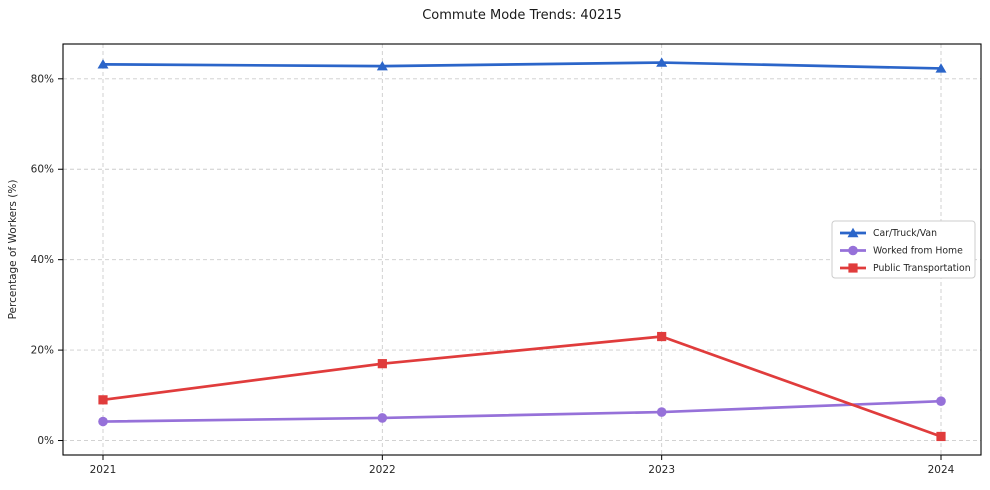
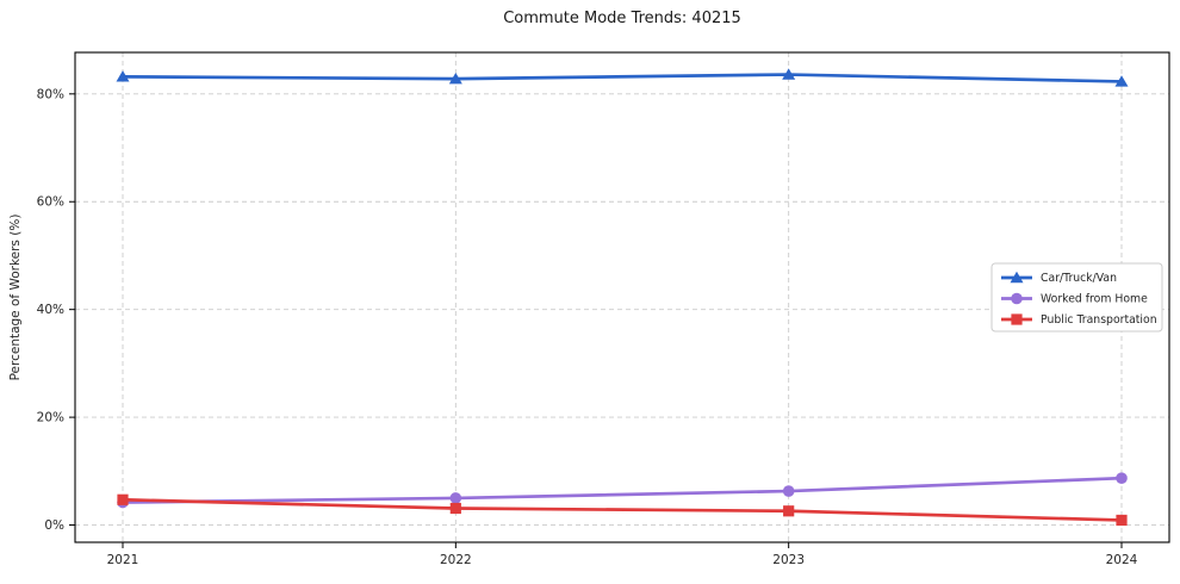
Public Transportation/2021: 9% -> 5%
Public Transportation/2022: 17% -> 3%
Public Transportation/2023: 23% -> 3%
